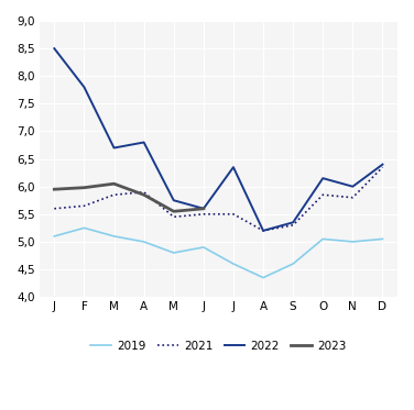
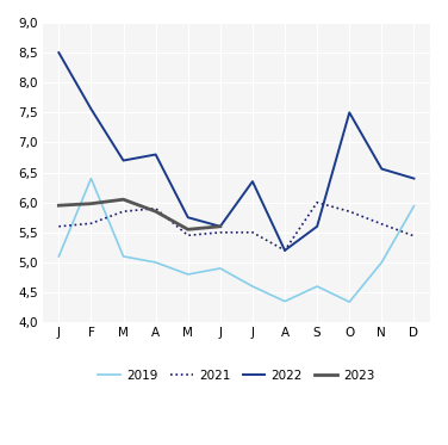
2019/F: 5,25 -> 6,40
2022/F: 7,80 -> 7,56
2021/S: 5,30 -> 6,00
2022/S: 5,35 -> 5,60
2019/O: 5,05 -> 4,34
2022/O: 6,15 -> 7,50
2021/N: 5,80 -> 5,64
2022/N: 6,00 -> 6,56
2019/D: 5,05 -> 5,94
2021/D: 6,35 -> 5,44
